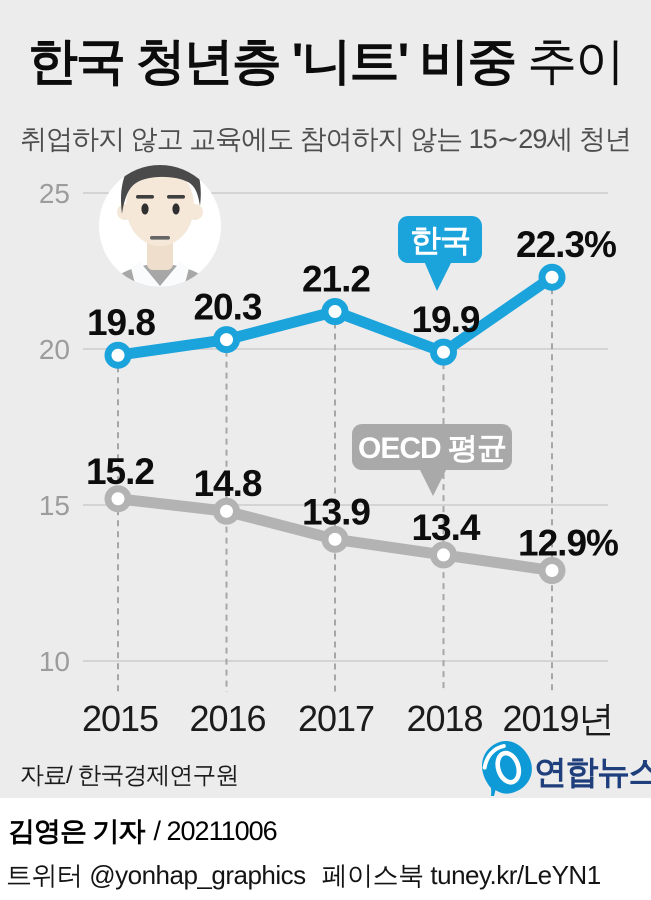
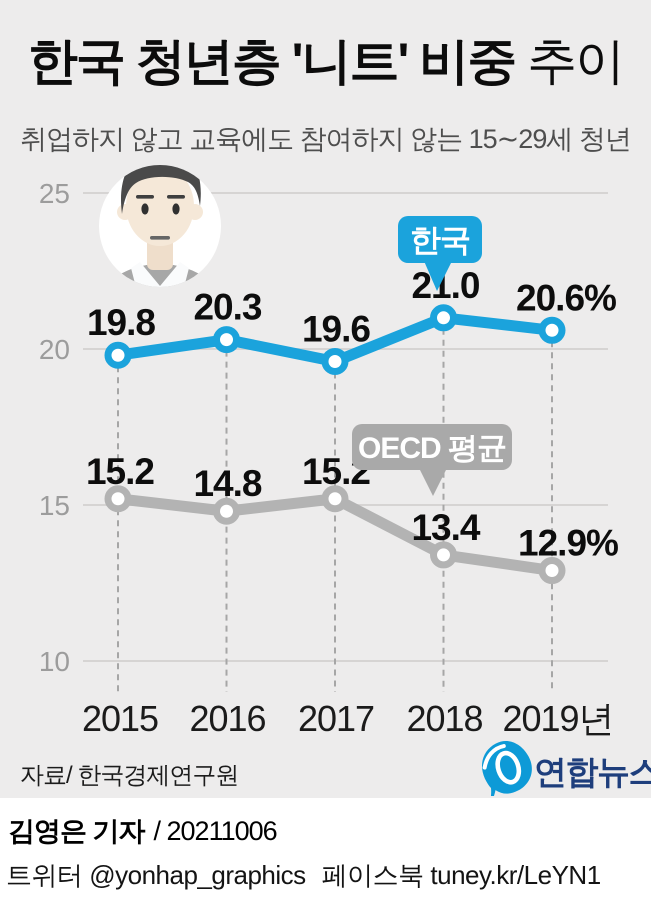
한국/2017: 21.2 -> 19.6
OECD 평균/2017: 13.9 -> 15.2
한국/2018: 19.9 -> 21.0
한국/2019년: 22.3% -> 20.6%
